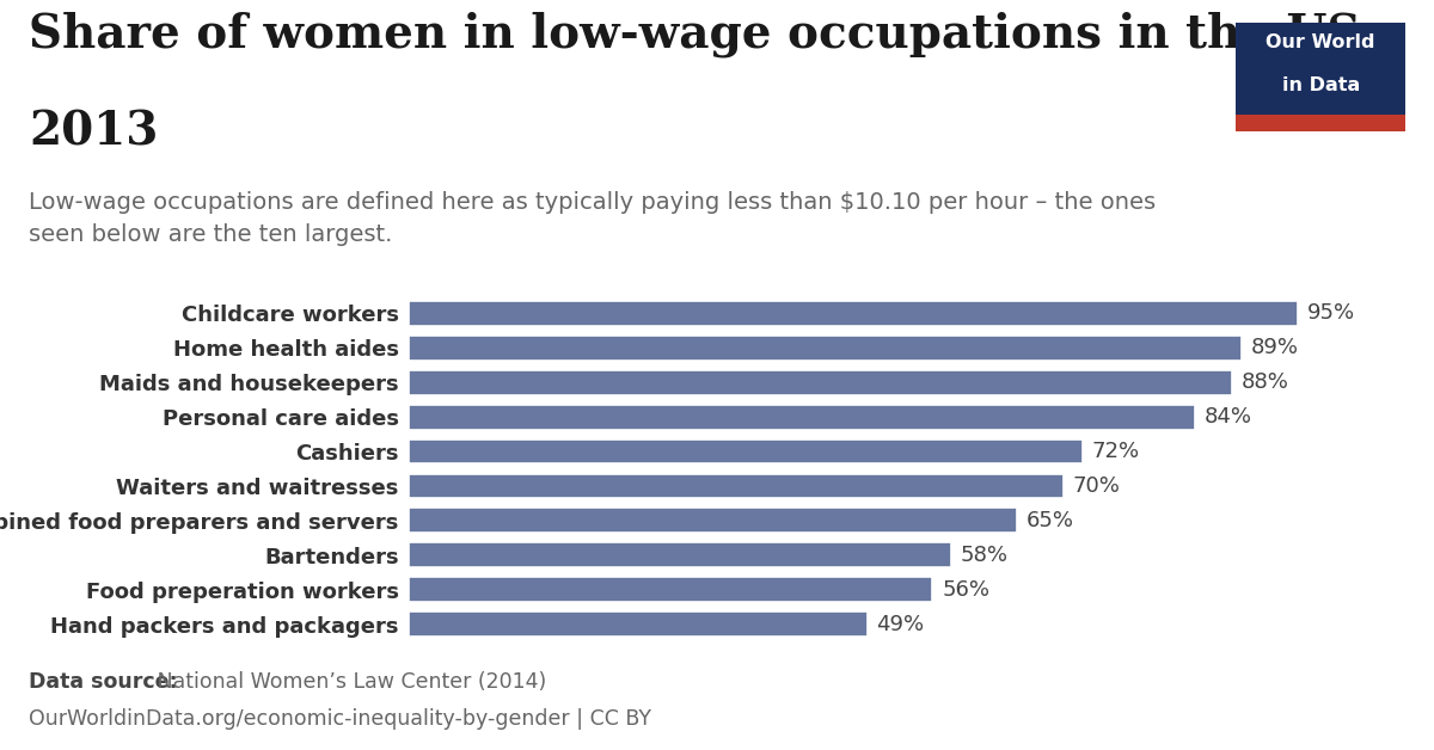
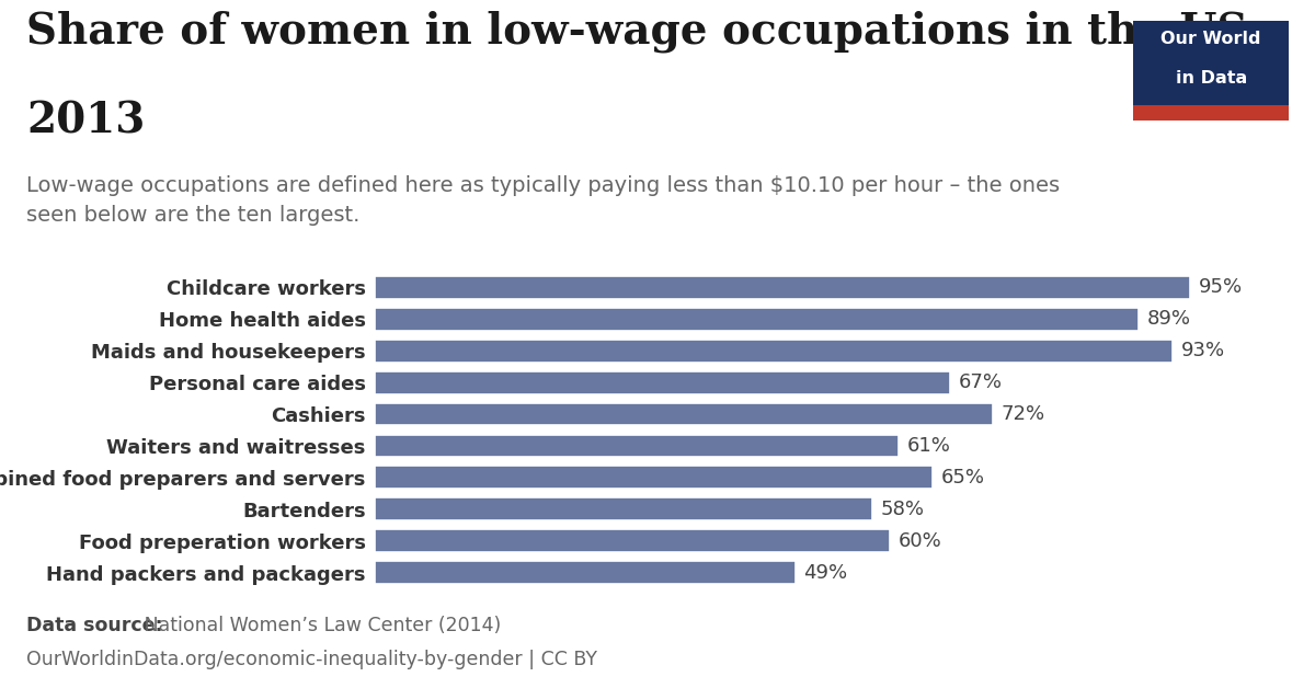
Maids and housekeepers: 88% -> 93%
Personal care aides: 84% -> 67%
Waiters and waitresses: 70% -> 61%
Food preperation workers: 56% -> 60%
